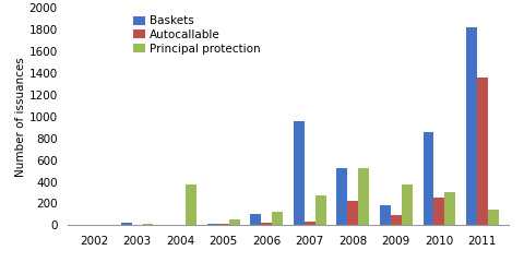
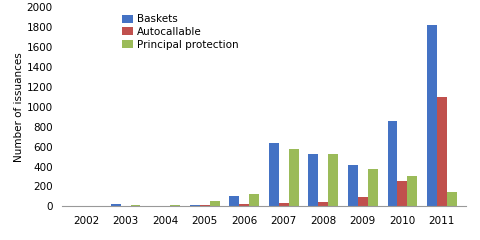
Principal protection/2004: 380 -> 10
Baskets/2007: 960 -> 640
Principal protection/2007: 280 -> 580
Autocallable/2008: 220 -> 40
Baskets/2009: 180 -> 420
Autocallable/2011: 1360 -> 1100
